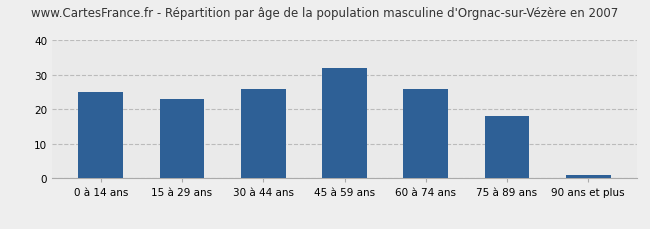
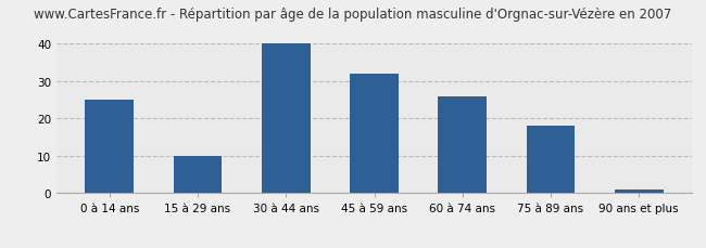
15 à 29 ans: 23 -> 10
30 à 44 ans: 26 -> 40
